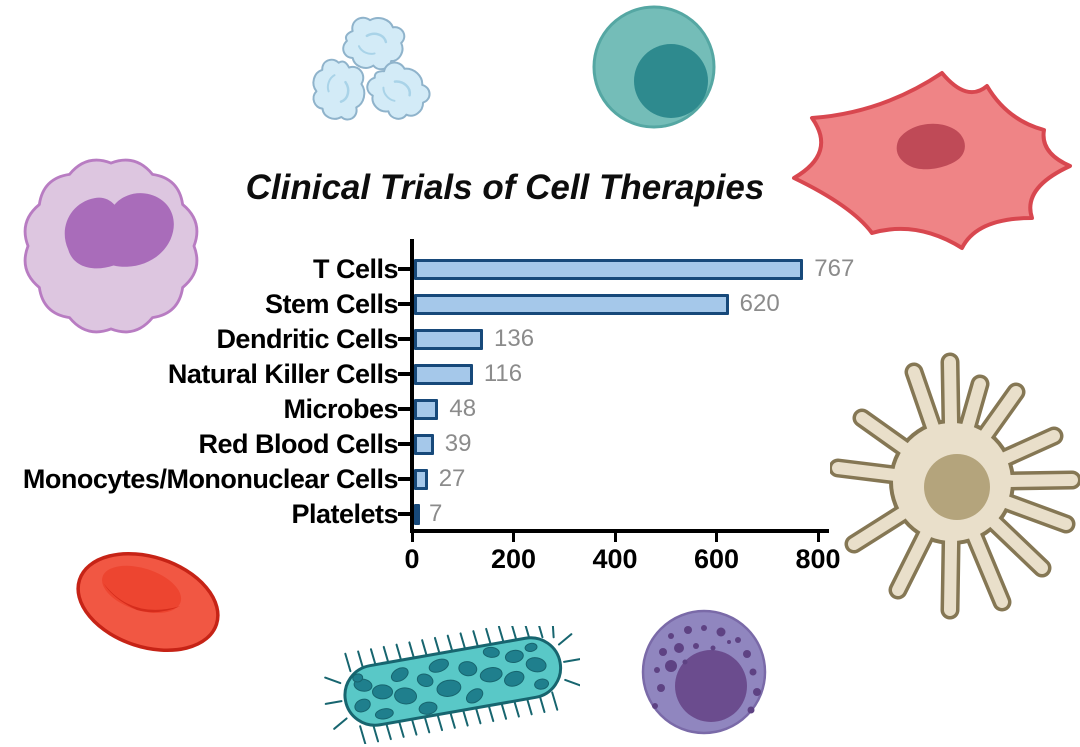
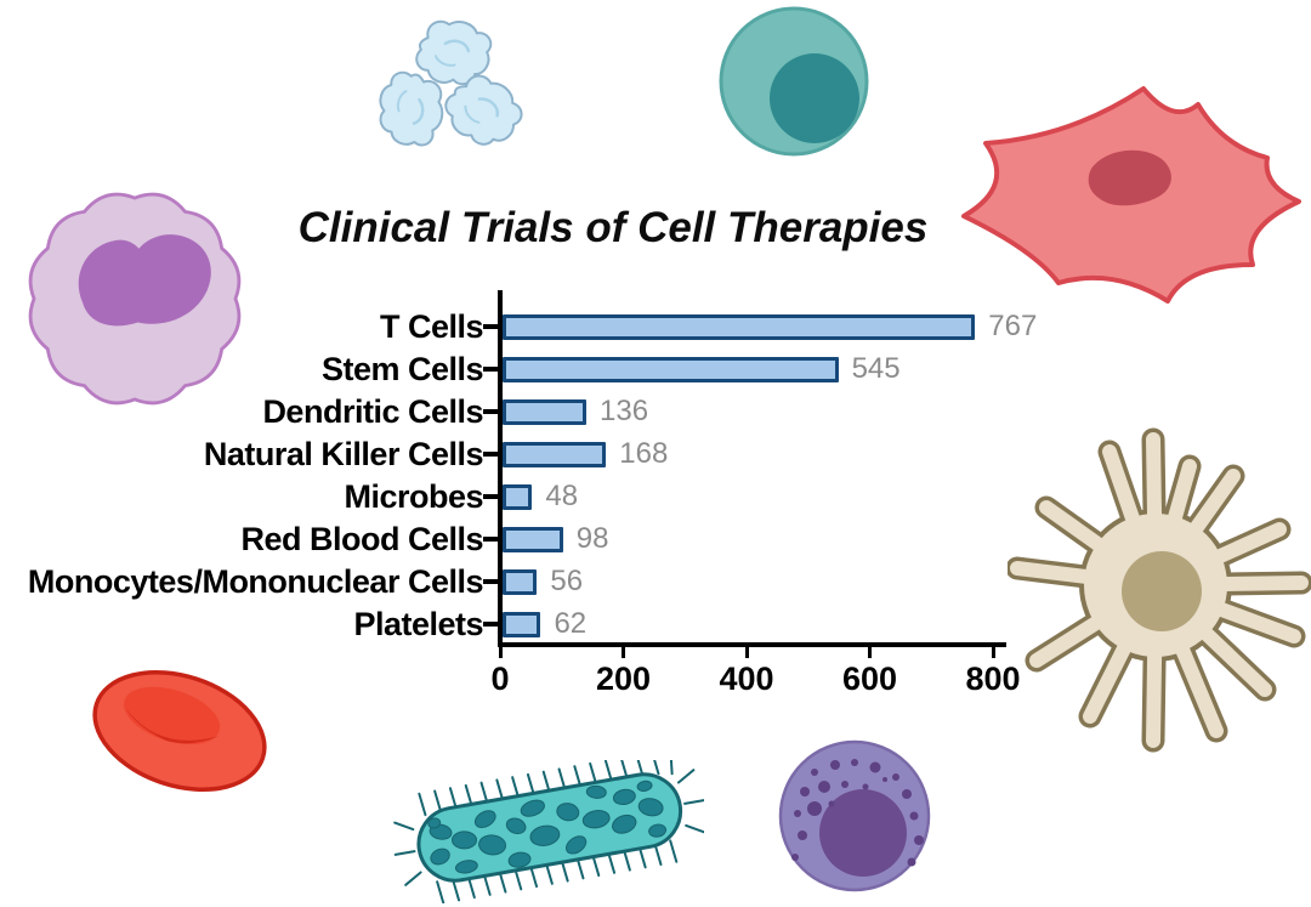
Stem Cells: 620 -> 545
Natural Killer Cells: 116 -> 168
Red Blood Cells: 39 -> 98
Monocytes/Mononuclear Cells: 27 -> 56
Platelets: 7 -> 62
